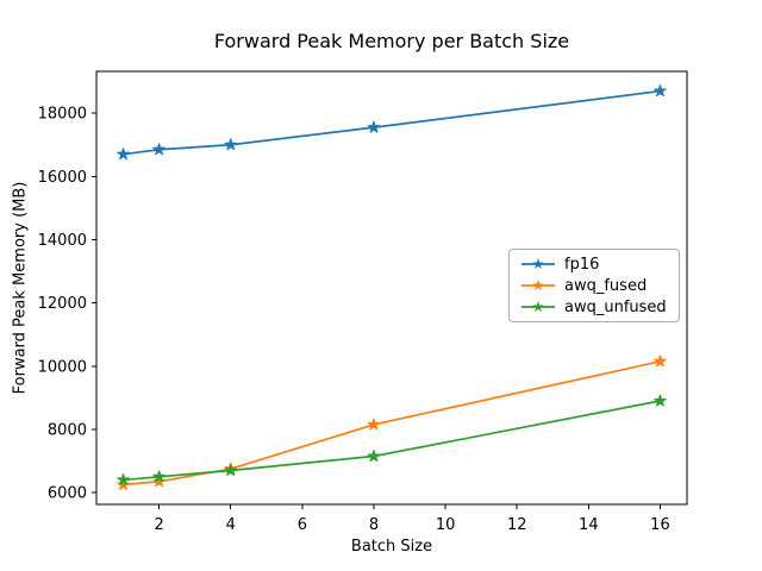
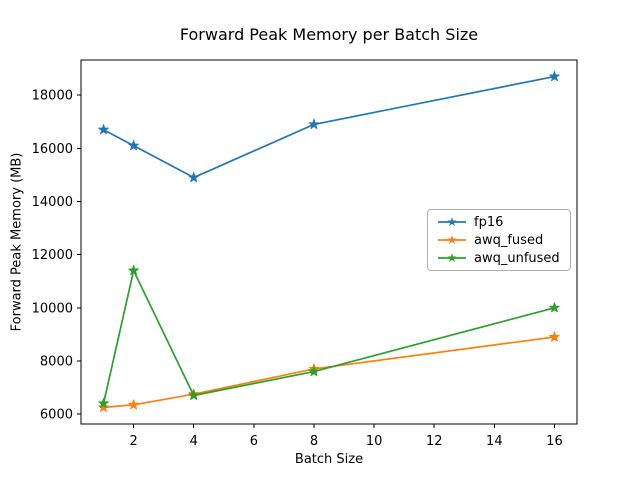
fp16/2: 16800 -> 16100
awq_unfused/2: 6500 -> 11400
fp16/4: 17000 -> 14900
fp16/8: 17600 -> 16900
awq_fused/8: 8200 -> 7700
awq_unfused/8: 7200 -> 7600
awq_fused/16: 10200 -> 8900
awq_unfused/16: 8900 -> 10000
